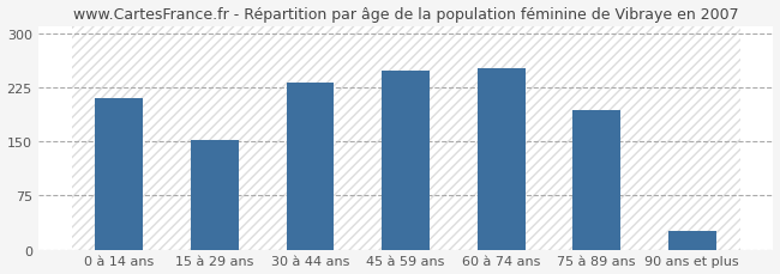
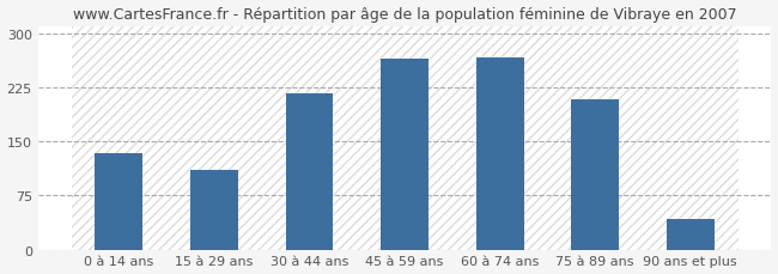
0 à 14 ans: 210 -> 134
15 à 29 ans: 151 -> 110
30 à 44 ans: 231 -> 216
45 à 59 ans: 248 -> 264
60 à 74 ans: 252 -> 266
75 à 89 ans: 193 -> 208
90 ans et plus: 25 -> 42
